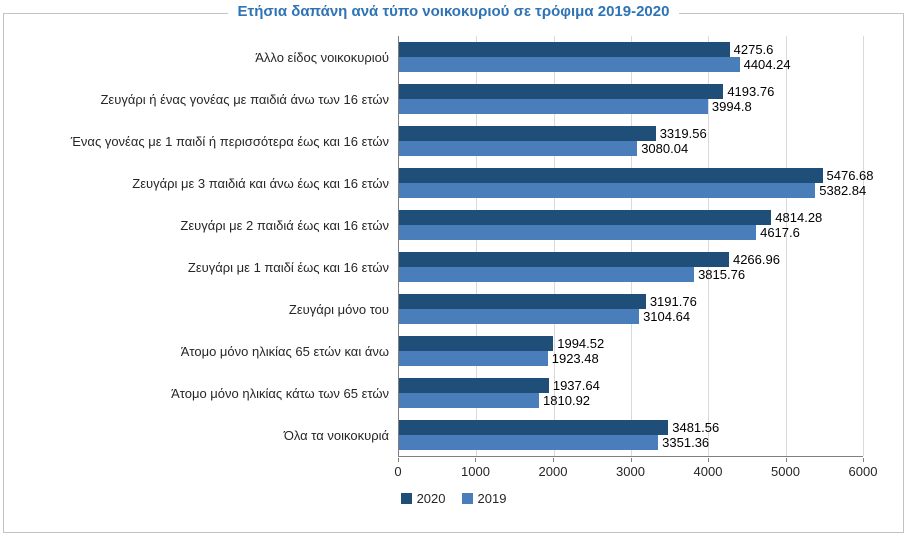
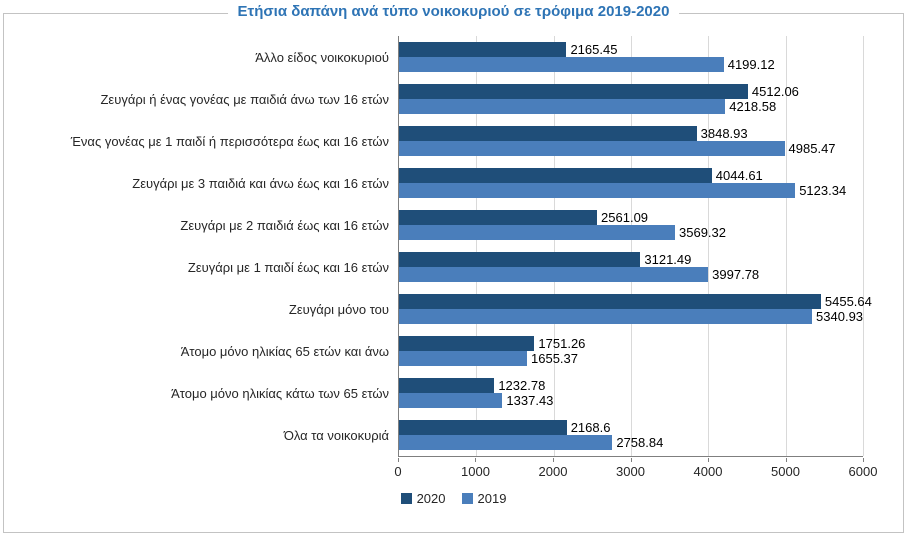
2020/Άλλο είδος νοικοκυριού: 4275.6 -> 2165.45
2019/Άλλο είδος νοικοκυριού: 4404.24 -> 4199.12
2020/Ζευγάρι ή ένας γονέας με παιδιά άνω των 16 ετών: 4193.76 -> 4512.06
2019/Ζευγάρι ή ένας γονέας με παιδιά άνω των 16 ετών: 3994.8 -> 4218.58
2020/Ένας γονέας με 1 παιδί ή περισσότερα έως και 16 ετών: 3319.56 -> 3848.93
2019/Ένας γονέας με 1 παιδί ή περισσότερα έως και 16 ετών: 3080.04 -> 4985.47
2020/Ζευγάρι με 3 παιδιά και άνω έως και 16 ετών: 5476.68 -> 4044.61
2019/Ζευγάρι με 3 παιδιά και άνω έως και 16 ετών: 5382.84 -> 5123.34
2020/Ζευγάρι με 2 παιδιά έως και 16 ετών: 4814.28 -> 2561.09
2019/Ζευγάρι με 2 παιδιά έως και 16 ετών: 4617.6 -> 3569.32
2020/Ζευγάρι με 1 παιδί έως και 16 ετών: 4266.96 -> 3121.49
2019/Ζευγάρι με 1 παιδί έως και 16 ετών: 3815.76 -> 3997.78
2020/Ζευγάρι μόνο του: 3191.76 -> 5455.64
2019/Ζευγάρι μόνο του: 3104.64 -> 5340.93
2020/Άτομο μόνο ηλικίας 65 ετών και άνω: 1994.52 -> 1751.26
2019/Άτομο μόνο ηλικίας 65 ετών και άνω: 1923.48 -> 1655.37
2020/Άτομο μόνο ηλικίας κάτω των 65 ετών: 1937.64 -> 1232.78
2019/Άτομο μόνο ηλικίας κάτω των 65 ετών: 1810.92 -> 1337.43
2020/Όλα τα νοικοκυριά: 3481.56 -> 2168.6
2019/Όλα τα νοικοκυριά: 3351.36 -> 2758.84
